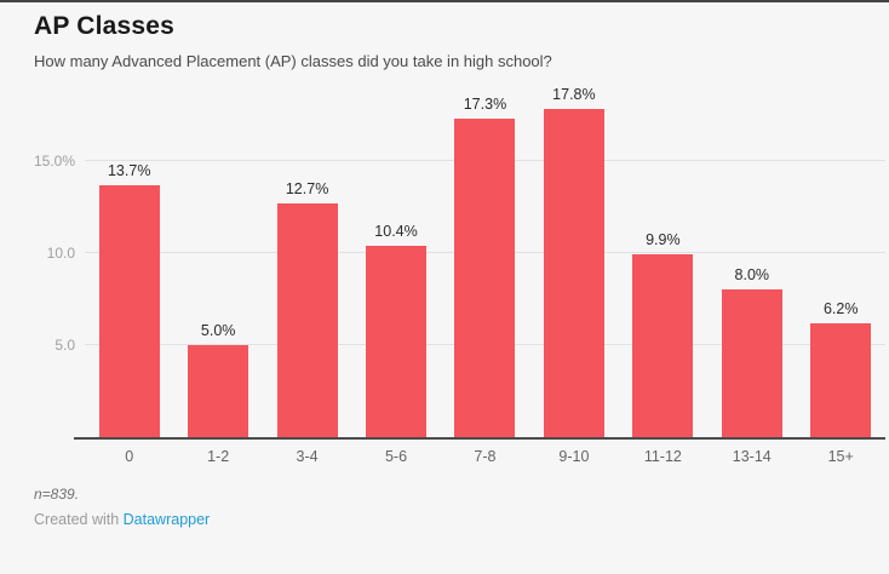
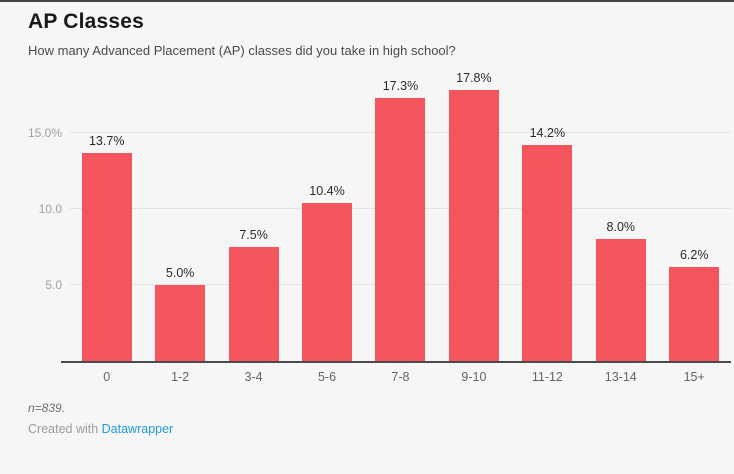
3-4: 12.7% -> 7.5%
11-12: 9.9% -> 14.2%
